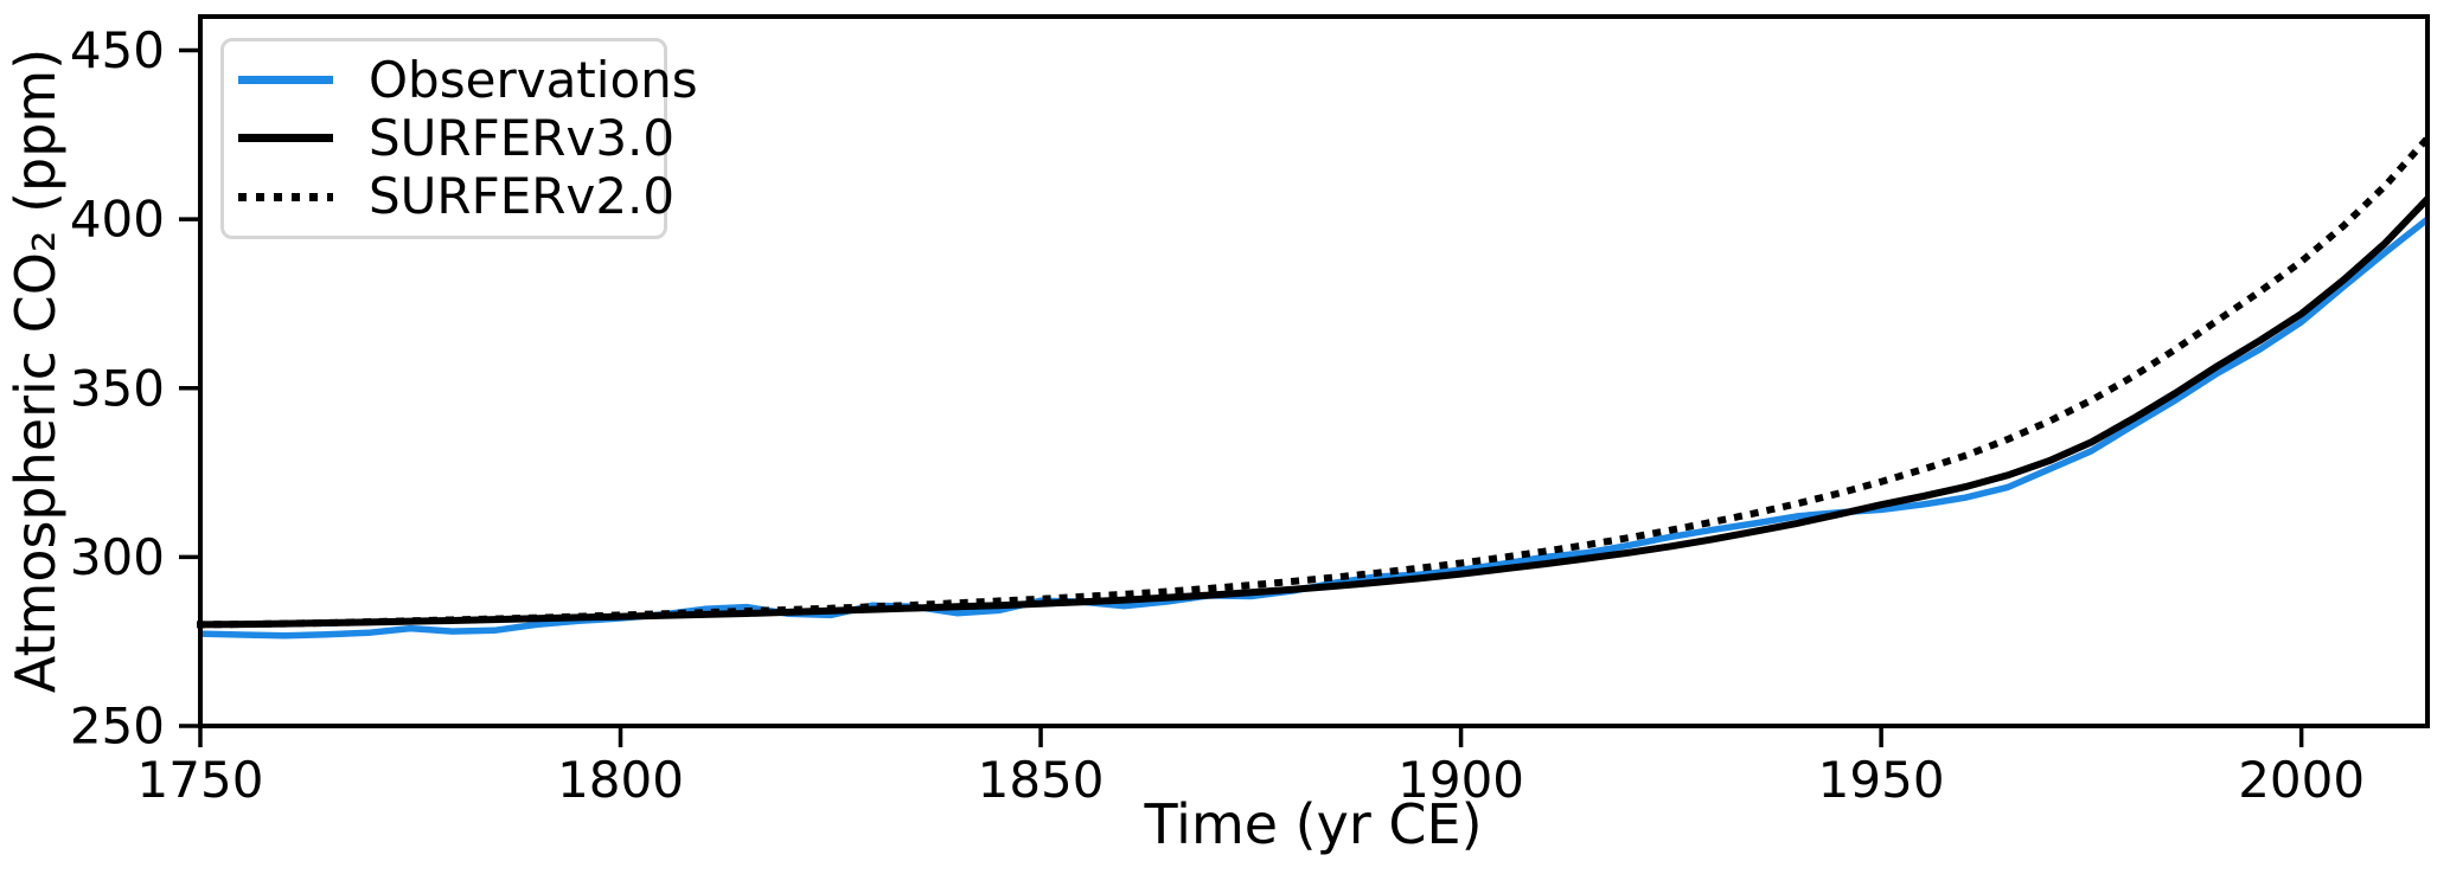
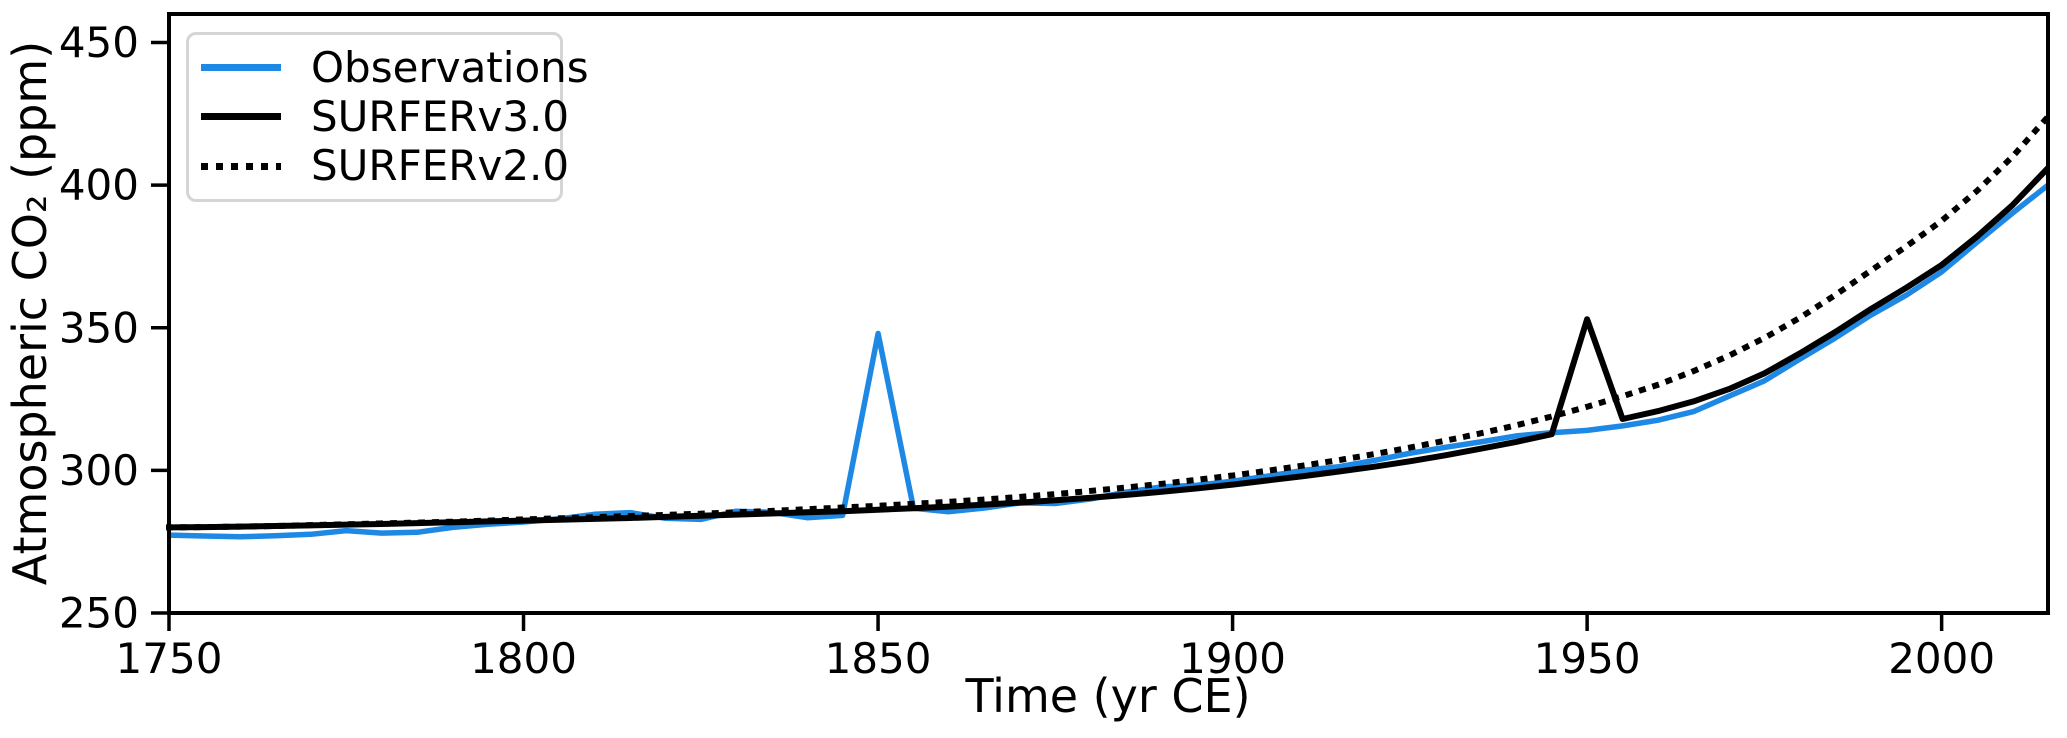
Observations/1850: 287 -> 348
SURFERv3.0/1950: 316 -> 353
